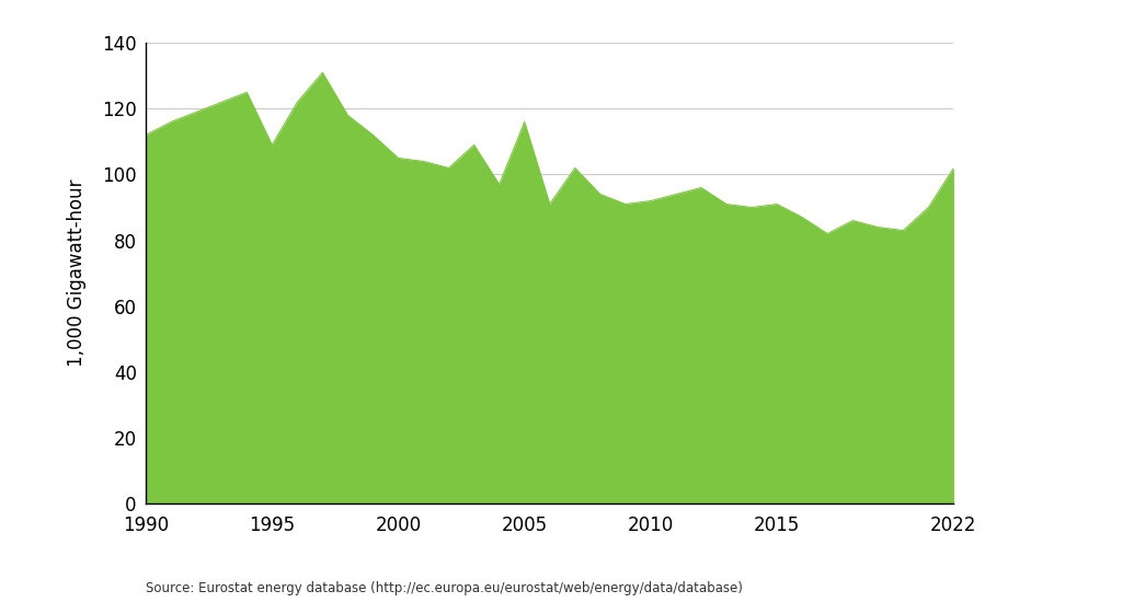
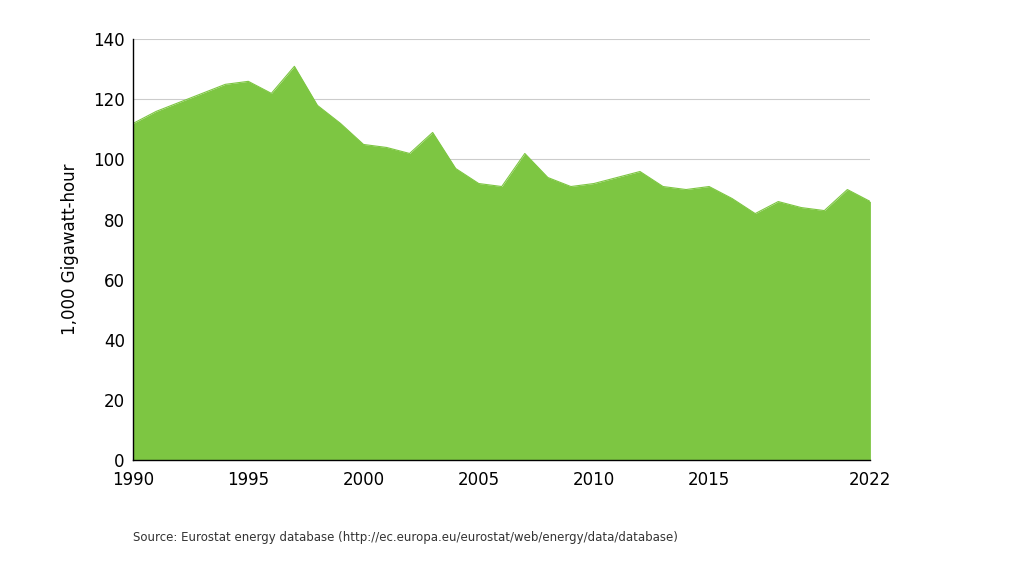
1995: 109 -> 126
2005: 116 -> 92
2022: 102 -> 86
